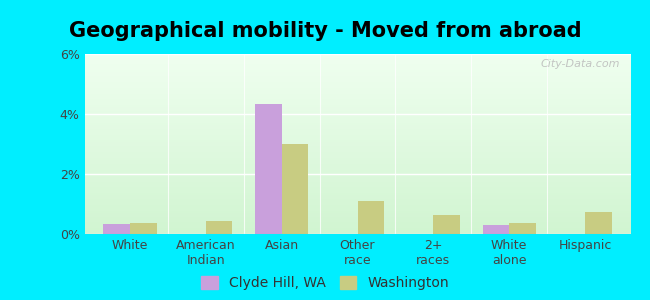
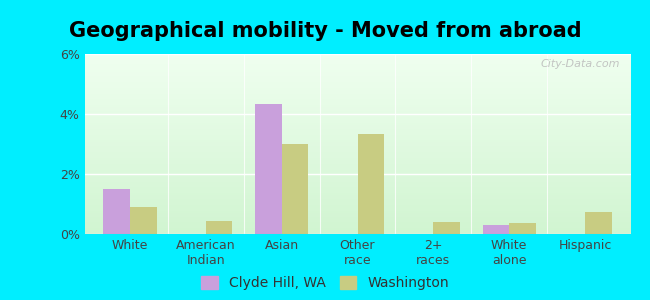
Clyde Hill, WA/White: 0.35% -> 1.50%
Washington/White: 0.38% -> 0.90%
Washington/Other race: 1.10% -> 3.35%
Washington/2+ races: 0.65% -> 0.40%
